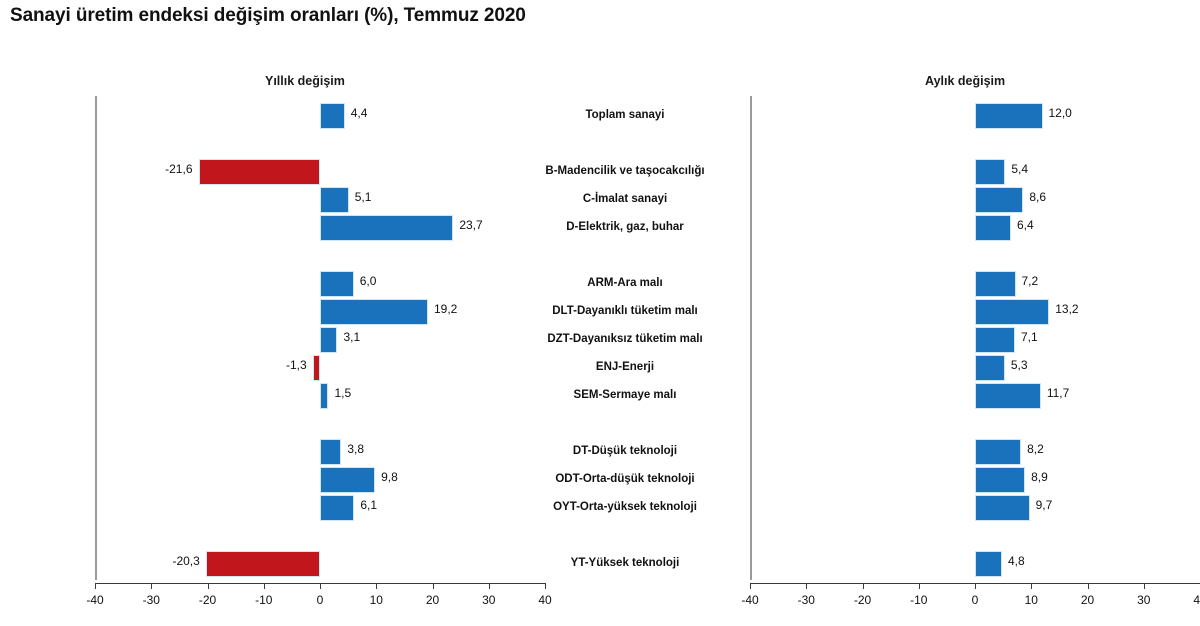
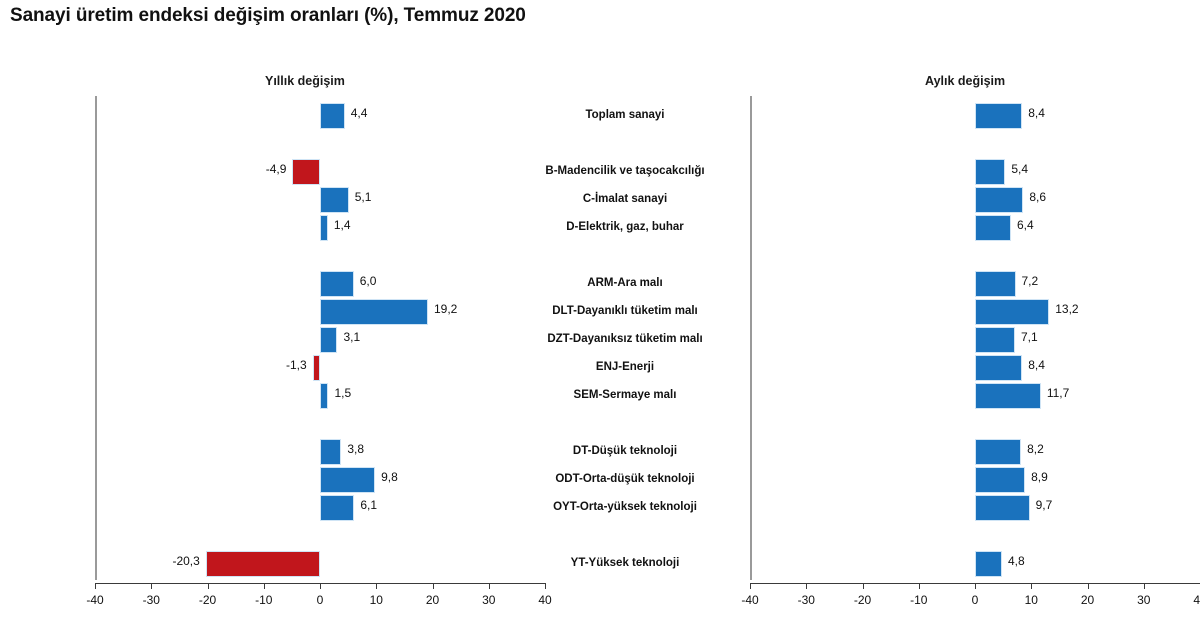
Yıllık değişim/B-Madencilik ve taşocakcılığı: -21,6 -> -4,9
Yıllık değişim/D-Elektrik, gaz, buhar: 23,7 -> 1,4
Aylık değişim/Toplam sanayi: 12,0 -> 8,4
Aylık değişim/ENJ-Enerji: 5,3 -> 8,4
